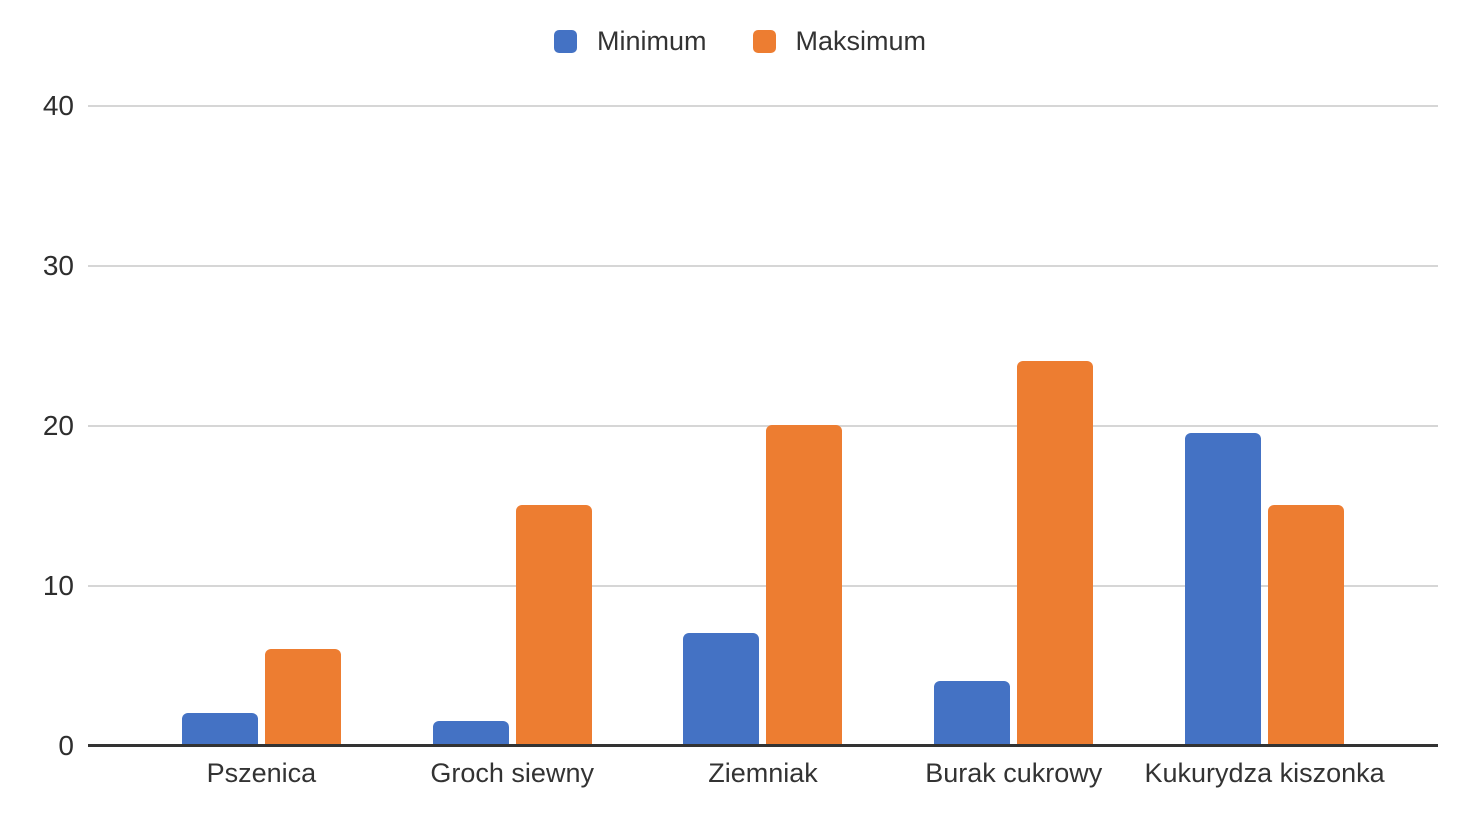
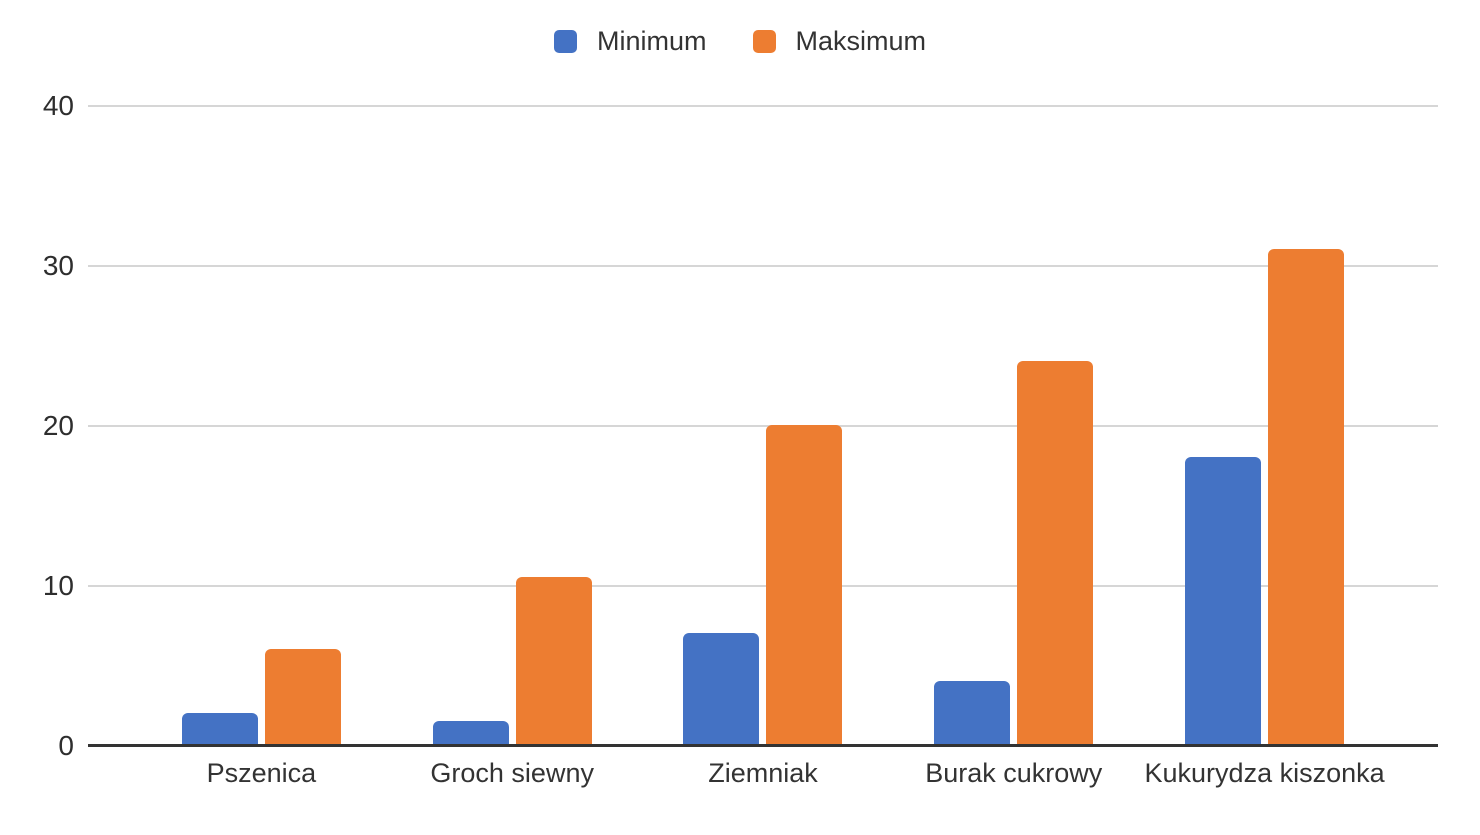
Maksimum/Groch siewny: 15.0 -> 10.5
Minimum/Kukurydza kiszonka: 19.5 -> 18.0
Maksimum/Kukurydza kiszonka: 15.0 -> 31.0
